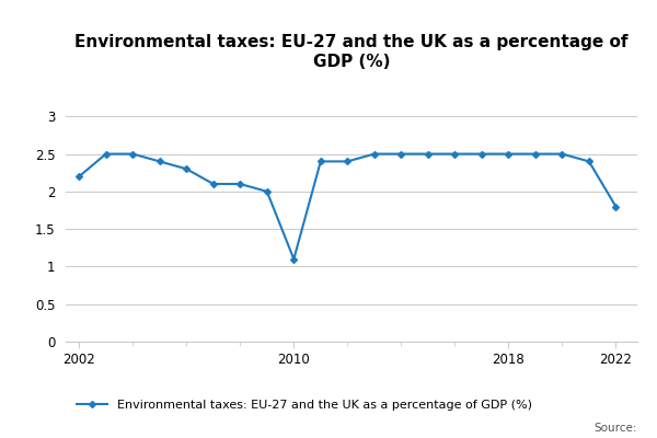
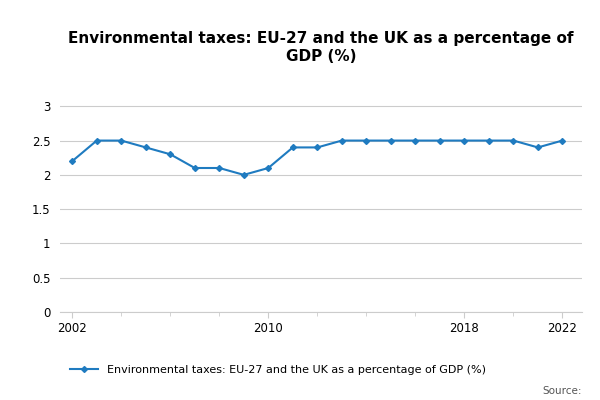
2010: 1.1 -> 2.1
2022: 1.8 -> 2.5
